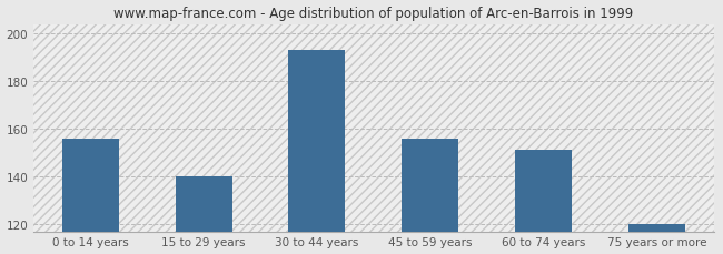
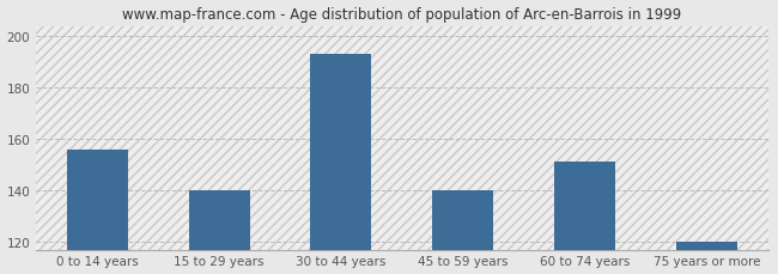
45 to 59 years: 156 -> 140
